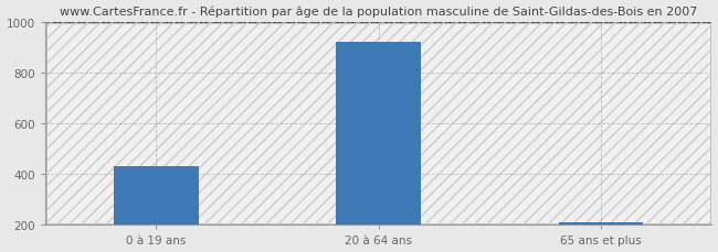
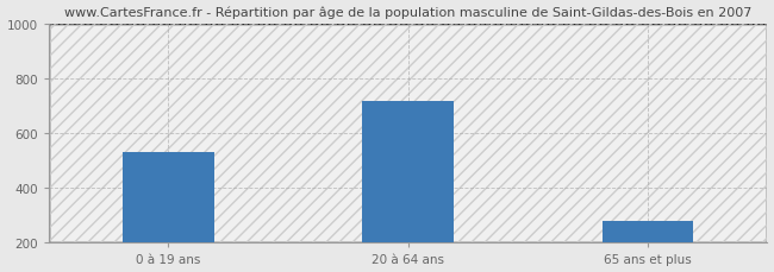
0 à 19 ans: 430 -> 530
20 à 64 ans: 920 -> 720
65 ans et plus: 210 -> 280
